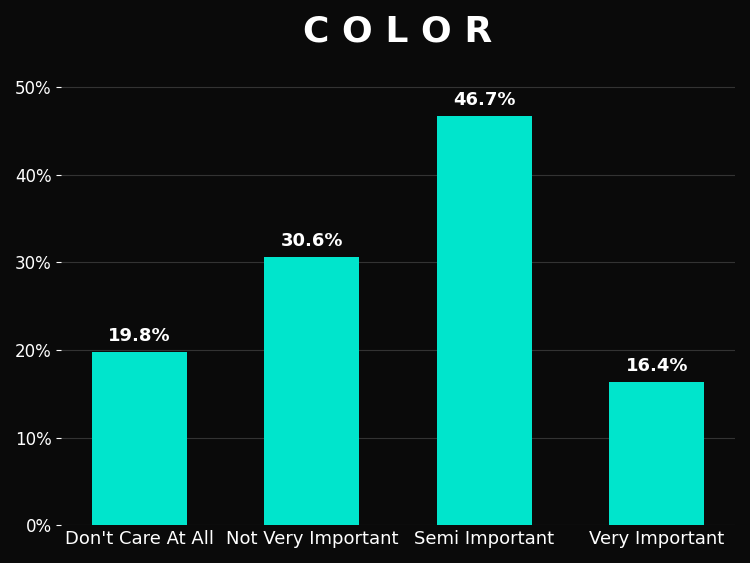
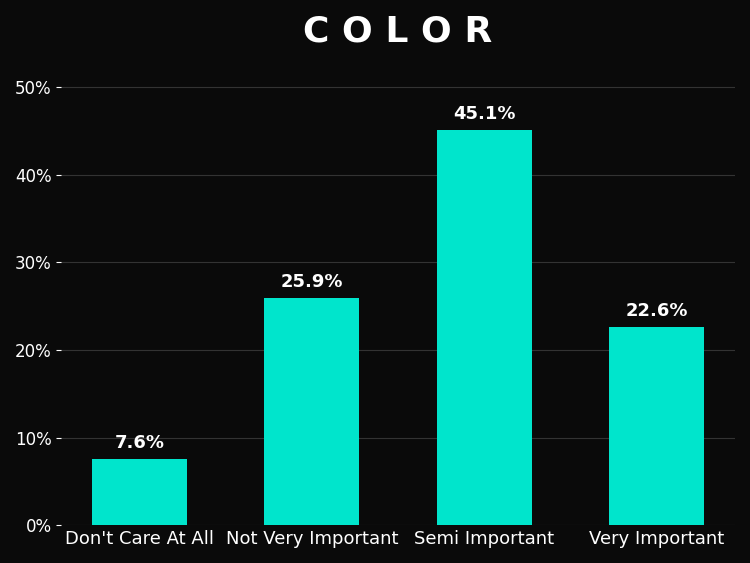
Don't Care At All: 19.8% -> 7.6%
Not Very Important: 30.6% -> 25.9%
Semi Important: 46.7% -> 45.1%
Very Important: 16.4% -> 22.6%
